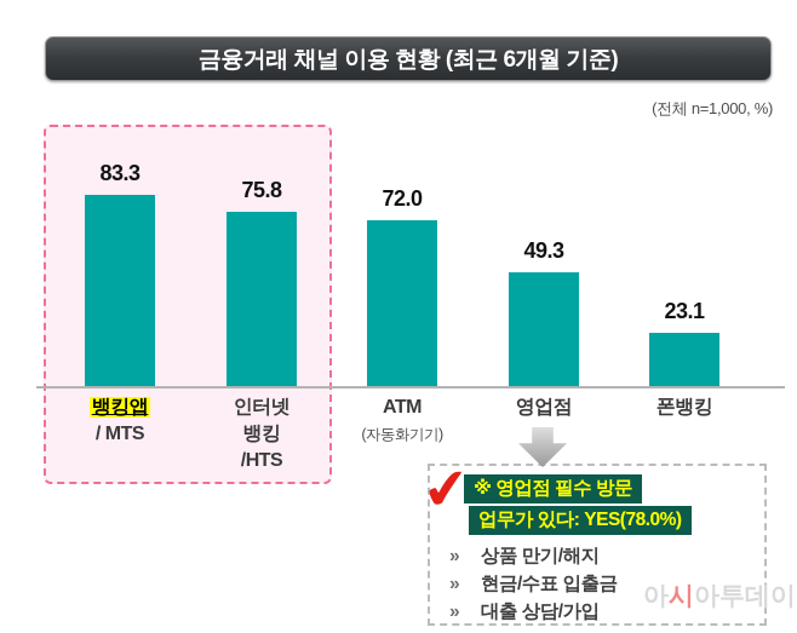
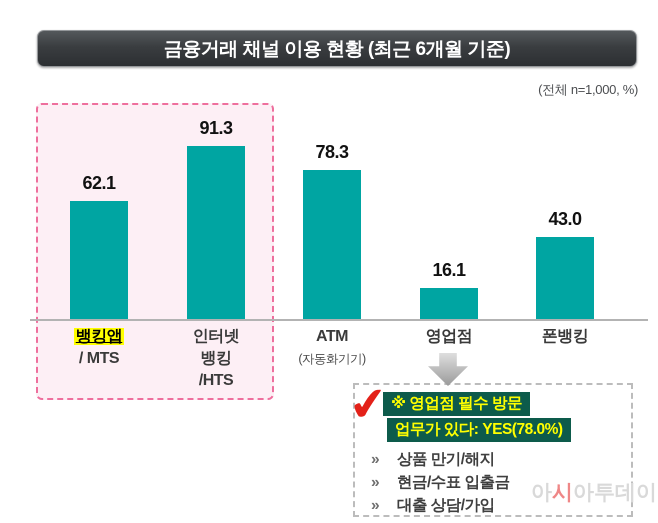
뱅킹앱 / MTS: 83.3 -> 62.1
인터넷 뱅킹 /HTS: 75.8 -> 91.3
ATM (자동화기기): 72.0 -> 78.3
영업점: 49.3 -> 16.1
폰뱅킹: 23.1 -> 43.0
